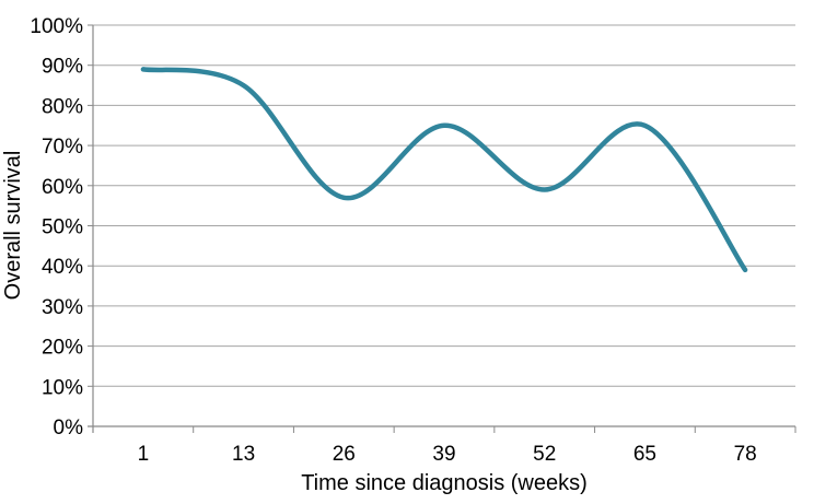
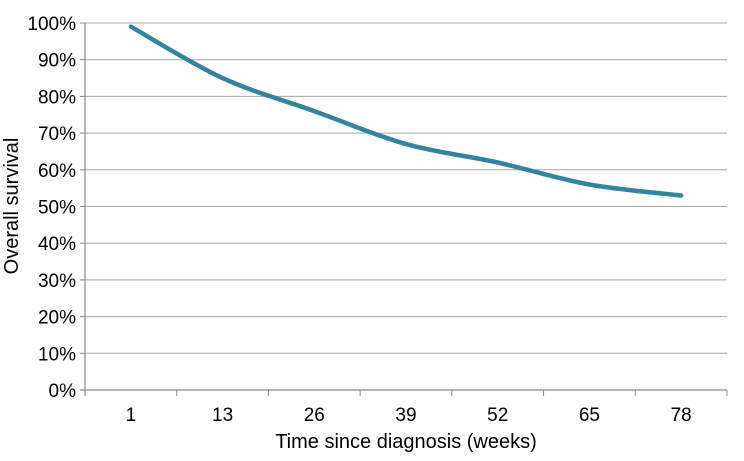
1: 89% -> 99%
26: 57% -> 76%
39: 75% -> 67%
52: 59% -> 62%
65: 75% -> 56%
78: 39% -> 53%
